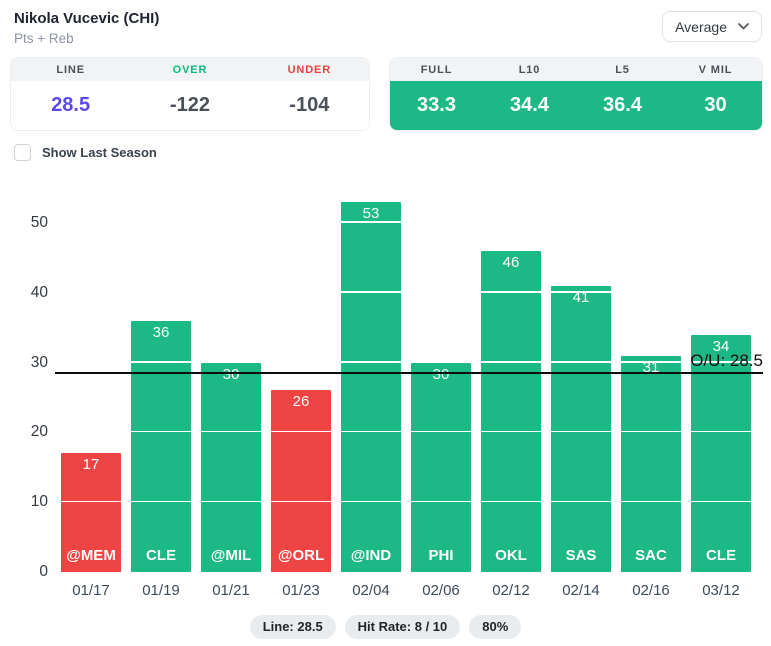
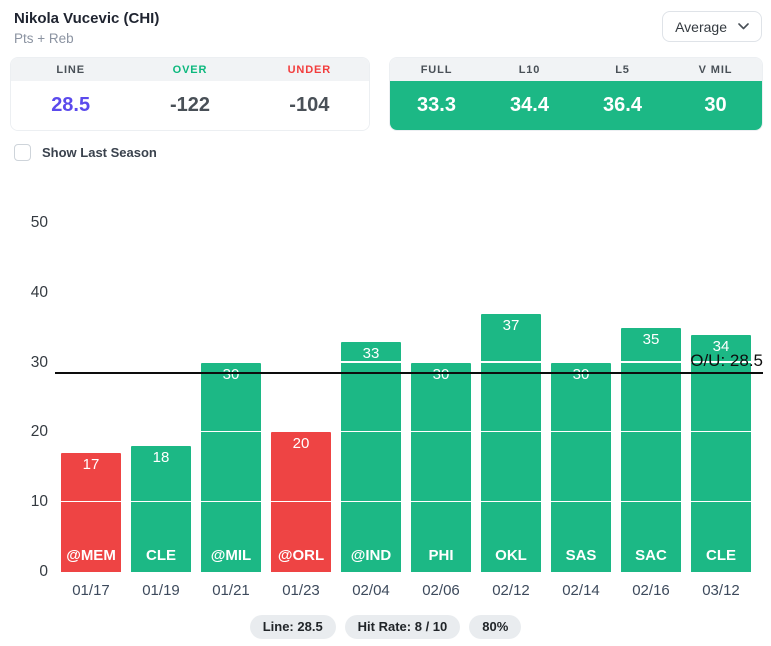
01/19: 36 -> 18
01/23: 26 -> 20
02/04: 53 -> 33
02/12: 46 -> 37
02/14: 41 -> 30
02/16: 31 -> 35
